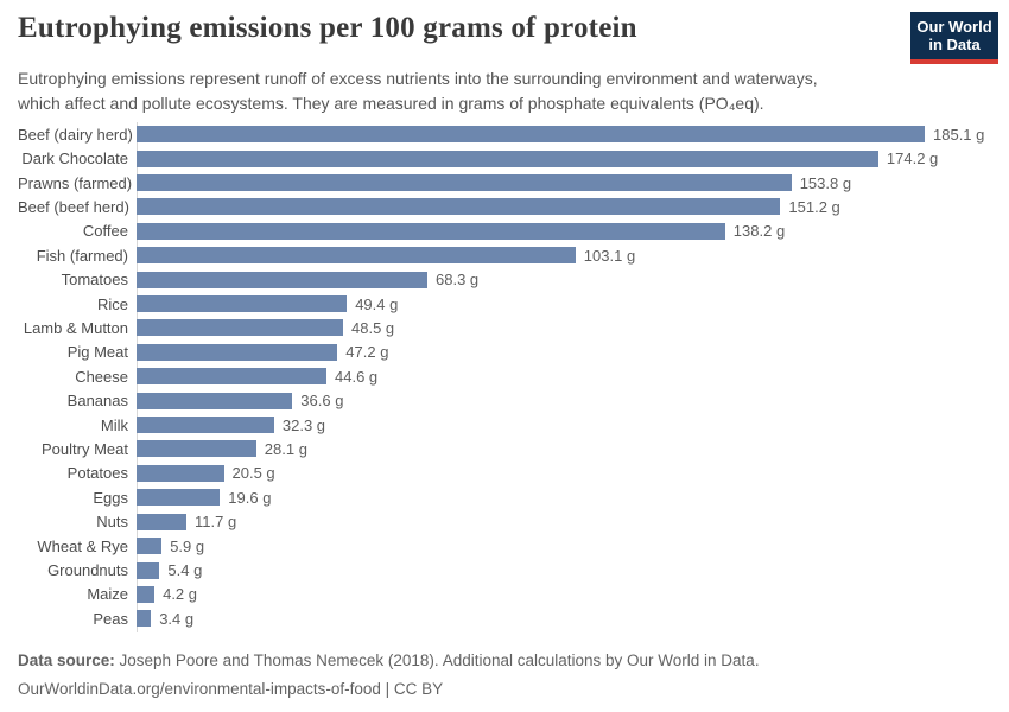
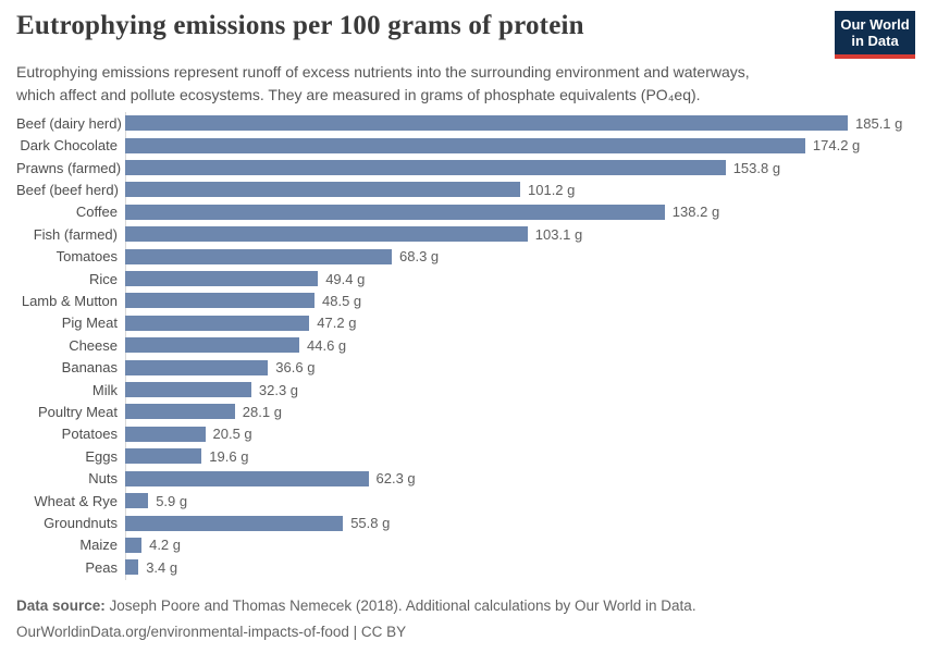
Beef (beef herd): 151.2 -> 101.2
Nuts: 11.7 -> 62.3
Groundnuts: 5.4 -> 55.8
